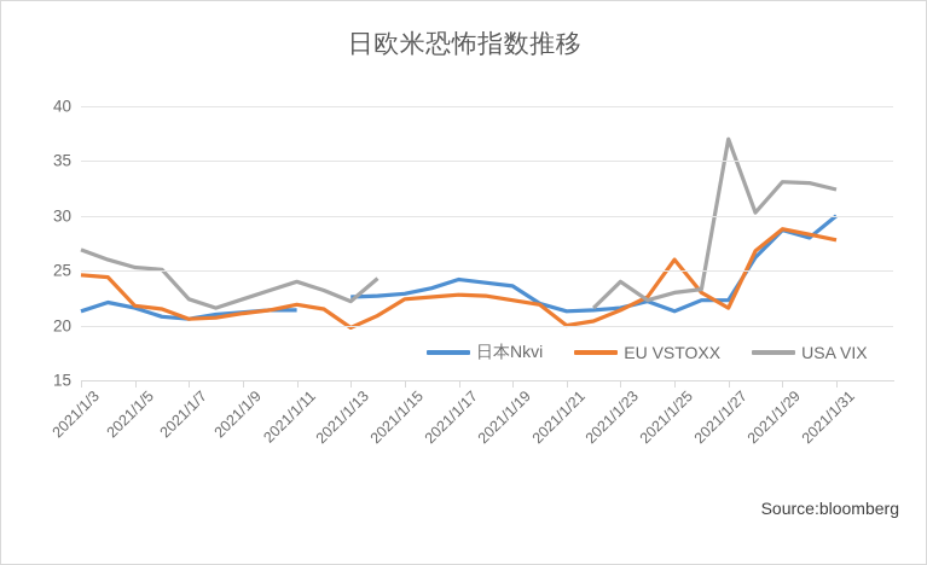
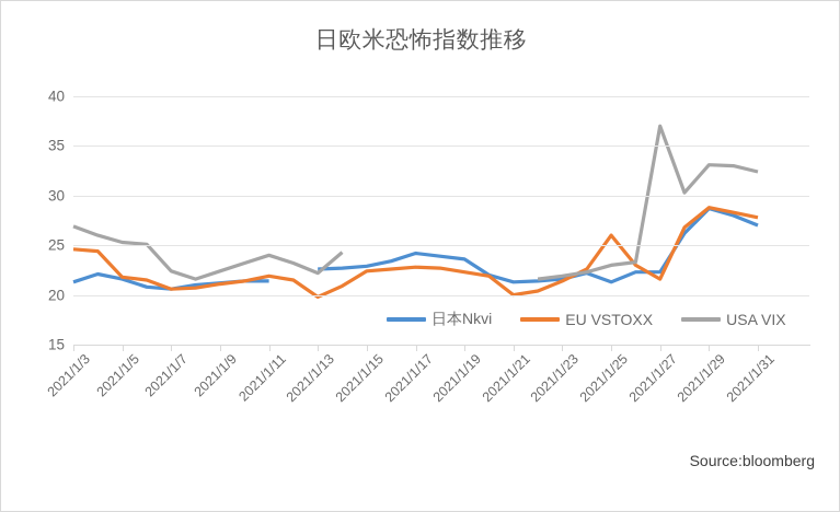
USA VIX/2021/1/23: 24 -> 22
日本Nkvi/2021/1/31: 30 -> 27
